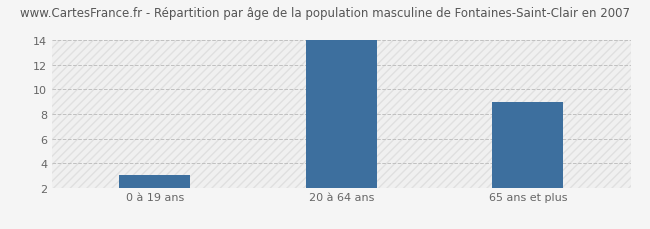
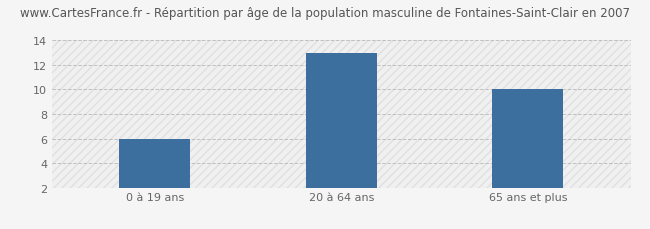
0 à 19 ans: 3 -> 6
20 à 64 ans: 14 -> 13
65 ans et plus: 9 -> 10
